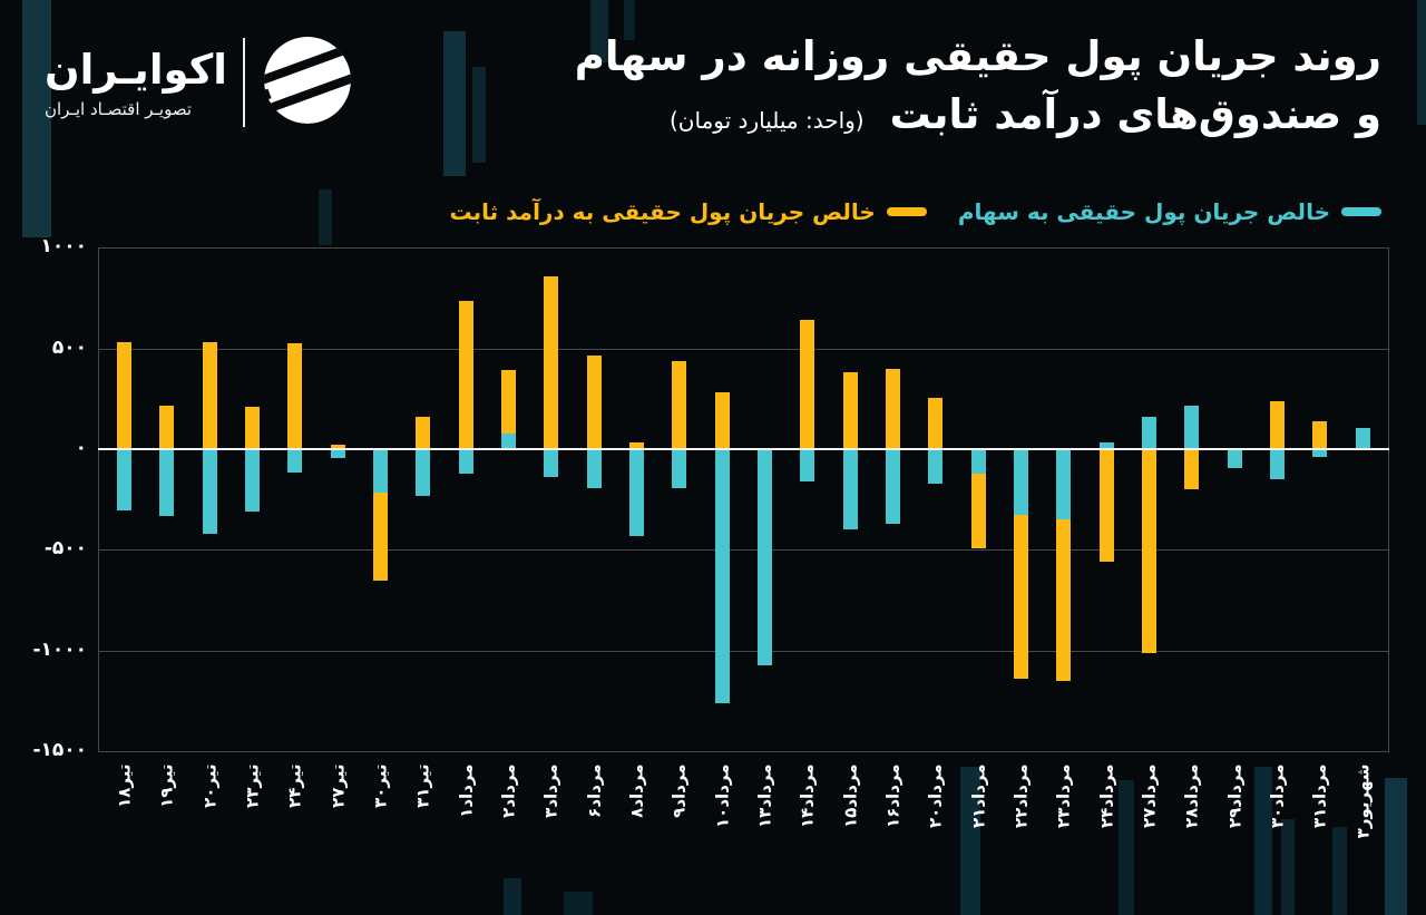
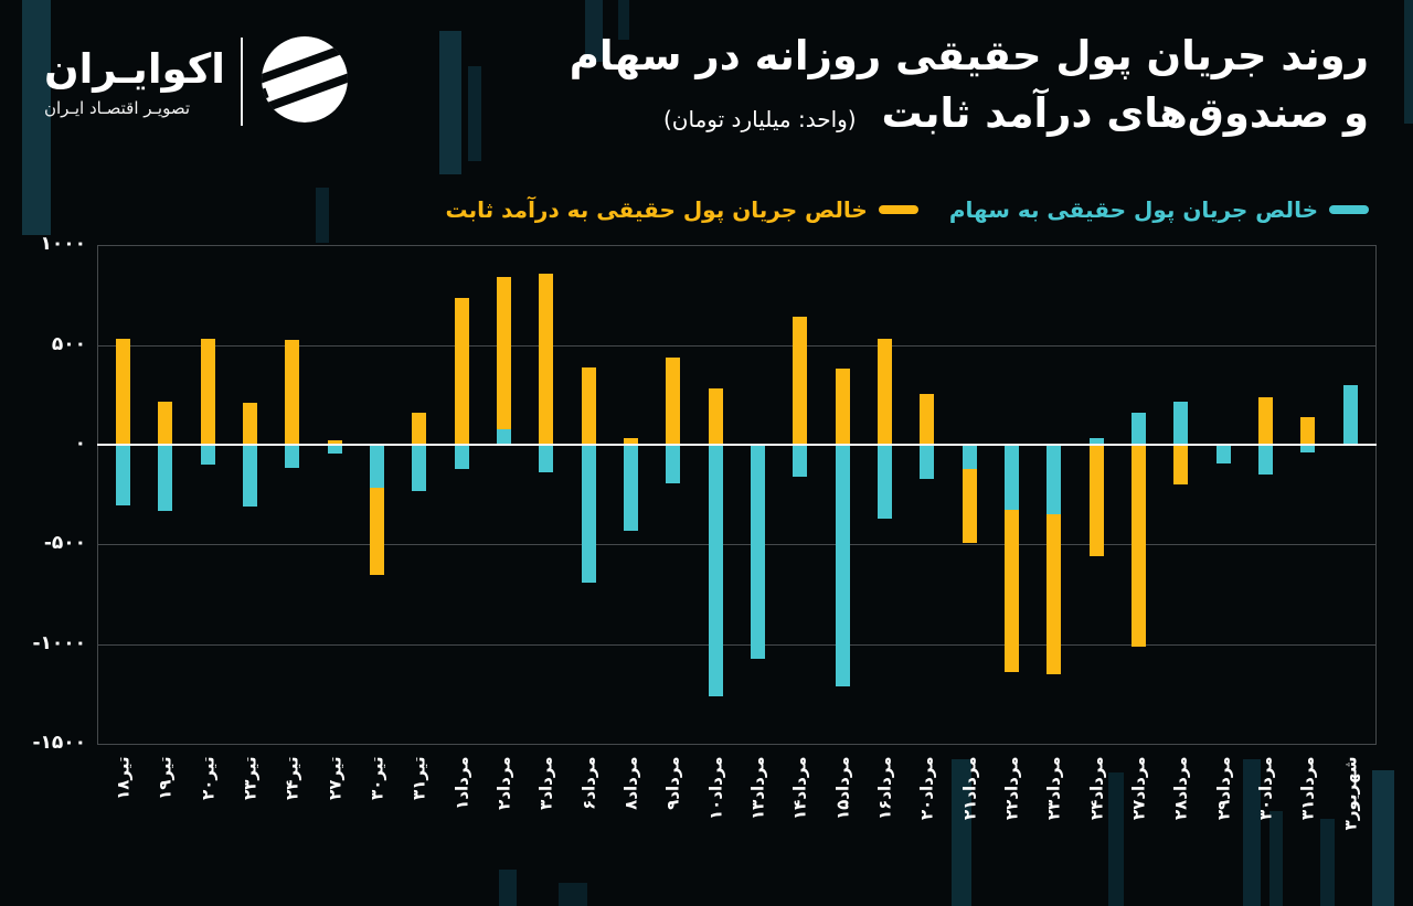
خالص جریان پول حقیقی به سهام/تیر۲۰: -420 -> -100
خالص جریان پول حقیقی به درآمد ثابت/مرداد۲: 400 -> 840
خالص جریان پول حقیقی به درآمد ثابت/مرداد۶: 460 -> 390
خالص جریان پول حقیقی به سهام/مرداد۶: -200 -> -690
خالص جریان پول حقیقی به سهام/مرداد۱۵: -400 -> -1210
خالص جریان پول حقیقی به درآمد ثابت/مرداد۱۶: 400 -> 530
خالص جریان پول حقیقی به سهام/شهریور۳: 100 -> 300
